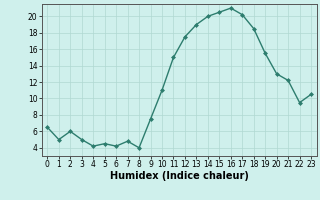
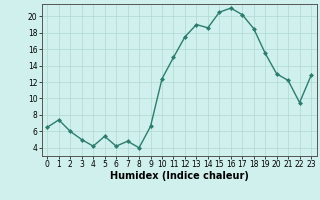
1: 5.0 -> 7.4
5: 4.5 -> 5.4
9: 7.5 -> 6.6
10: 11.0 -> 12.4
14: 20.0 -> 18.6
23: 10.5 -> 12.8
